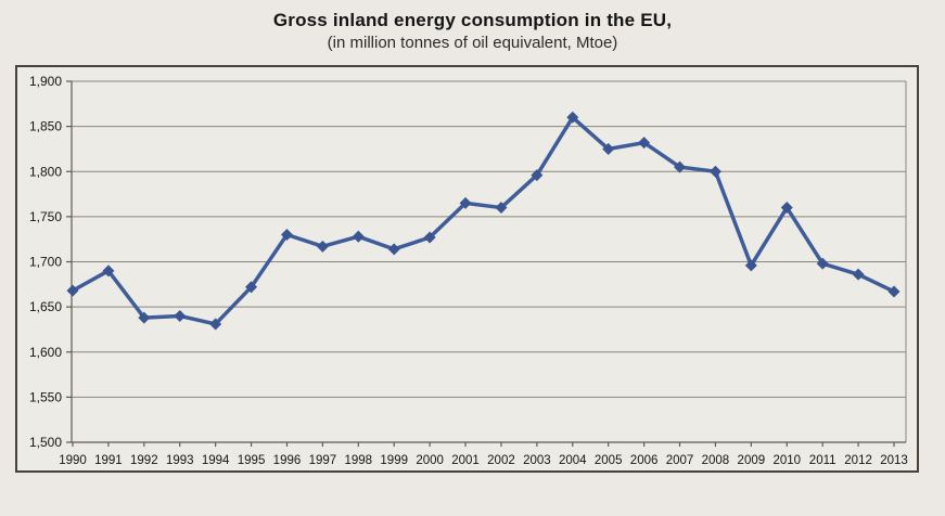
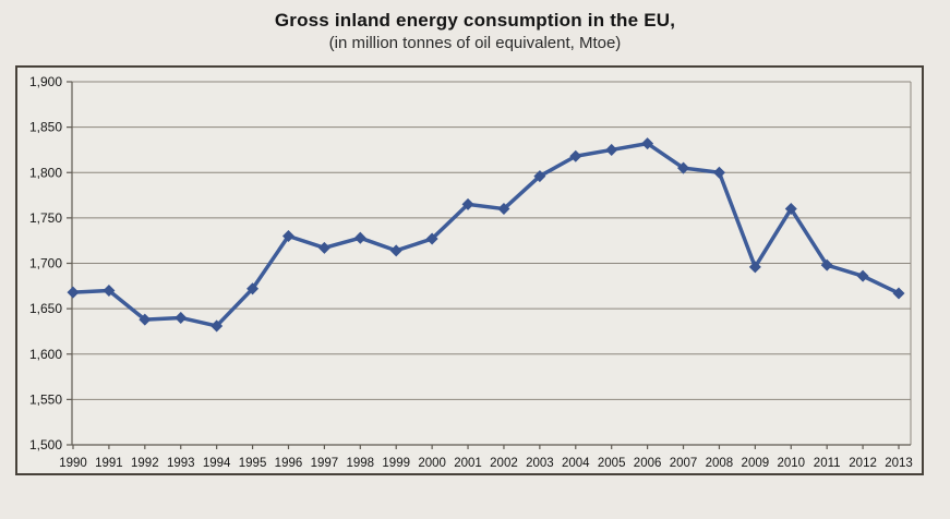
1991: 1690 -> 1670
2004: 1860 -> 1820
